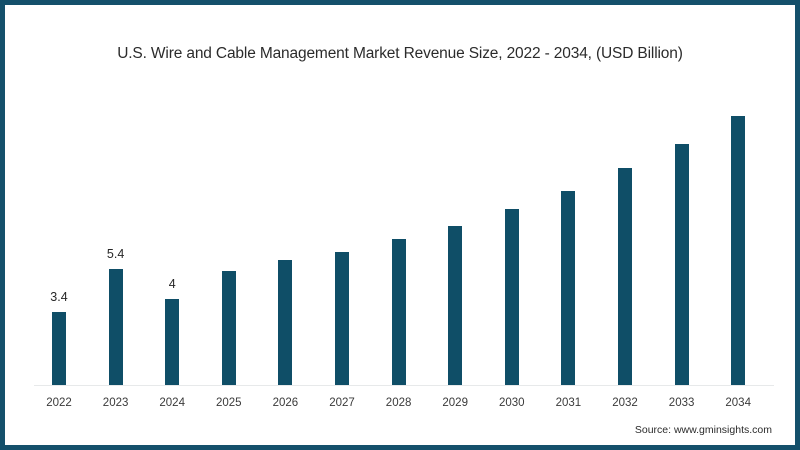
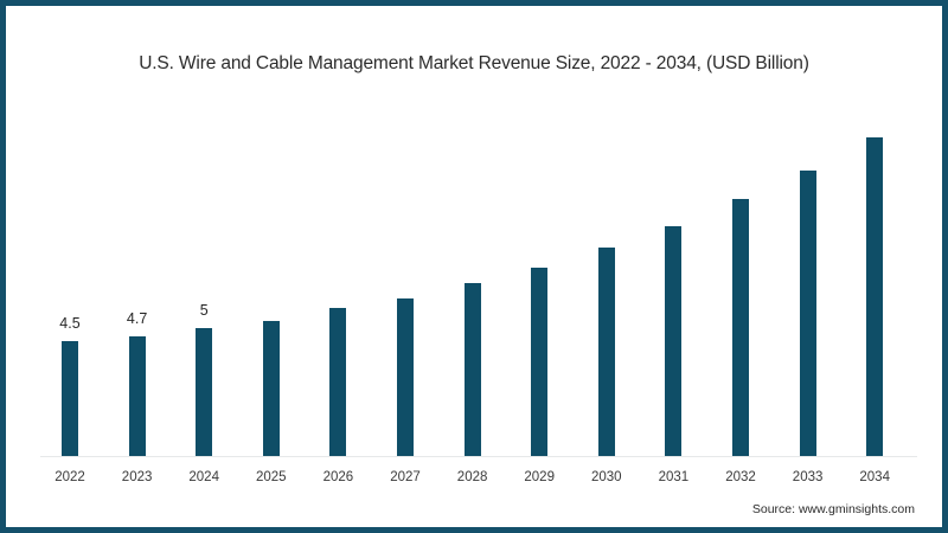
2022: 3.4 -> 4.5
2023: 5.4 -> 4.7
2024: 4 -> 5
